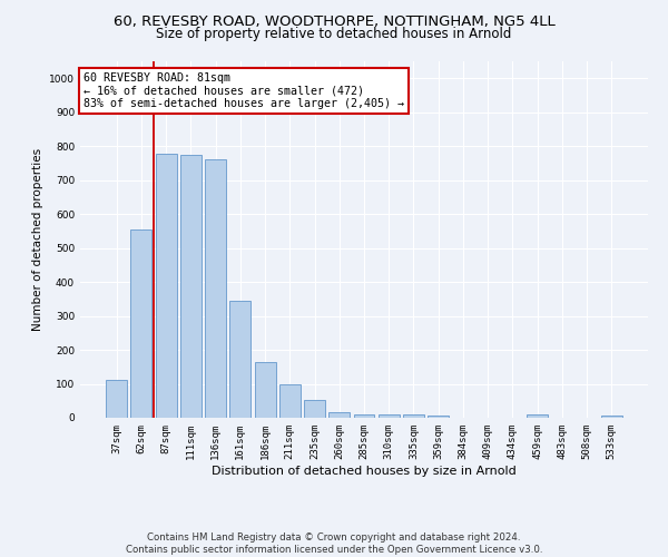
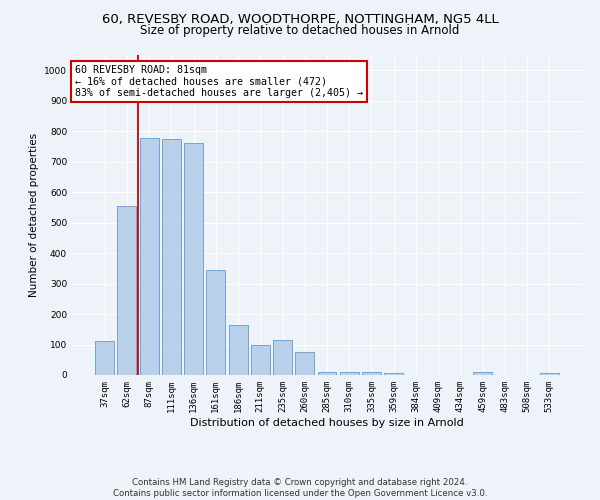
235sqm: 53 -> 115
260sqm: 17 -> 75
